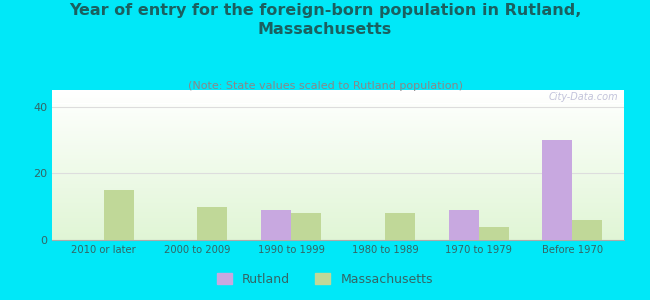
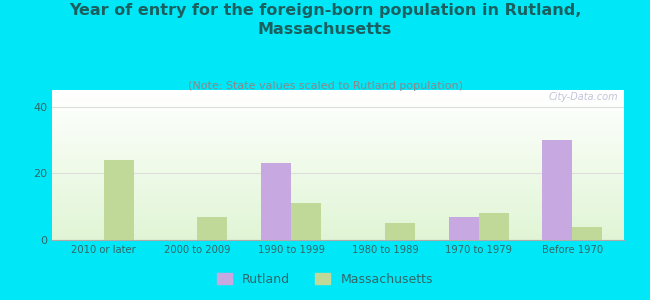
Massachusetts/2010 or later: 15 -> 24
Massachusetts/2000 to 2009: 10 -> 7
Rutland/1990 to 1999: 9 -> 23
Massachusetts/1990 to 1999: 8 -> 11
Massachusetts/1980 to 1989: 8 -> 5
Rutland/1970 to 1979: 9 -> 7
Massachusetts/1970 to 1979: 4 -> 8
Massachusetts/Before 1970: 6 -> 4
